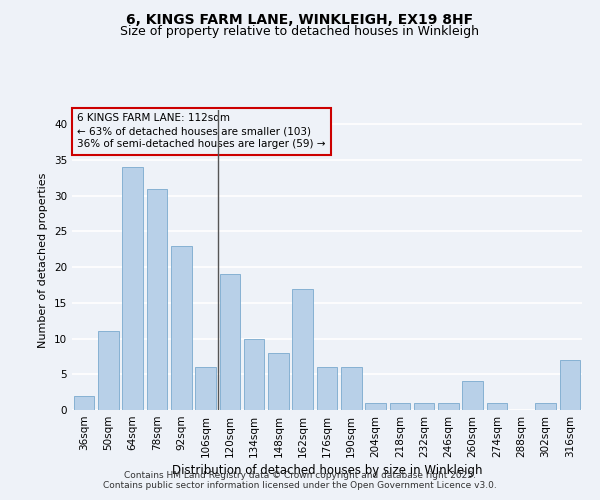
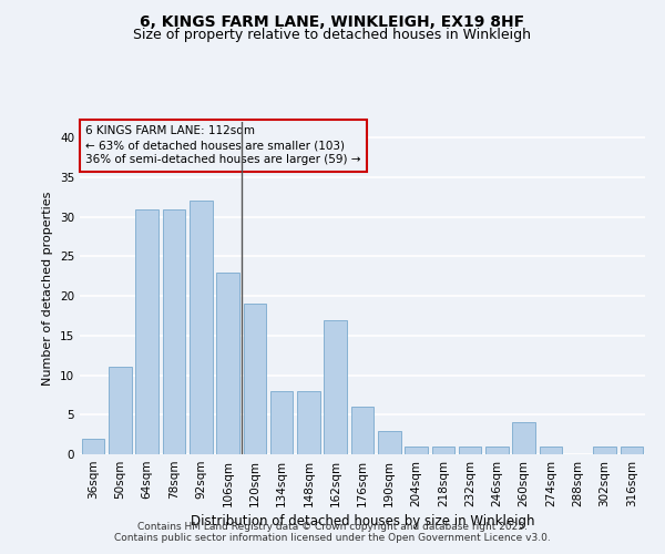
64sqm: 34 -> 31
92sqm: 23 -> 32
106sqm: 6 -> 23
134sqm: 10 -> 8
190sqm: 6 -> 3
316sqm: 7 -> 1
